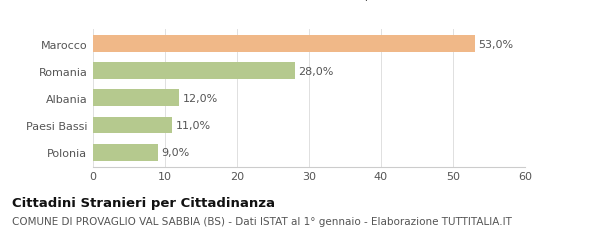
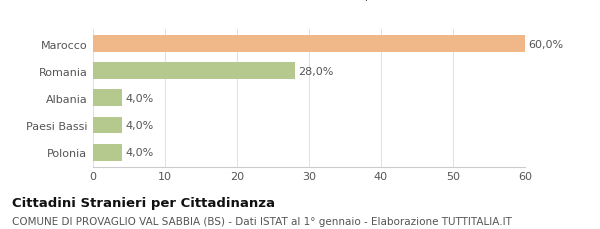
Marocco: 53,0% -> 60,0%
Albania: 12,0% -> 4,0%
Paesi Bassi: 11,0% -> 4,0%
Polonia: 9,0% -> 4,0%
